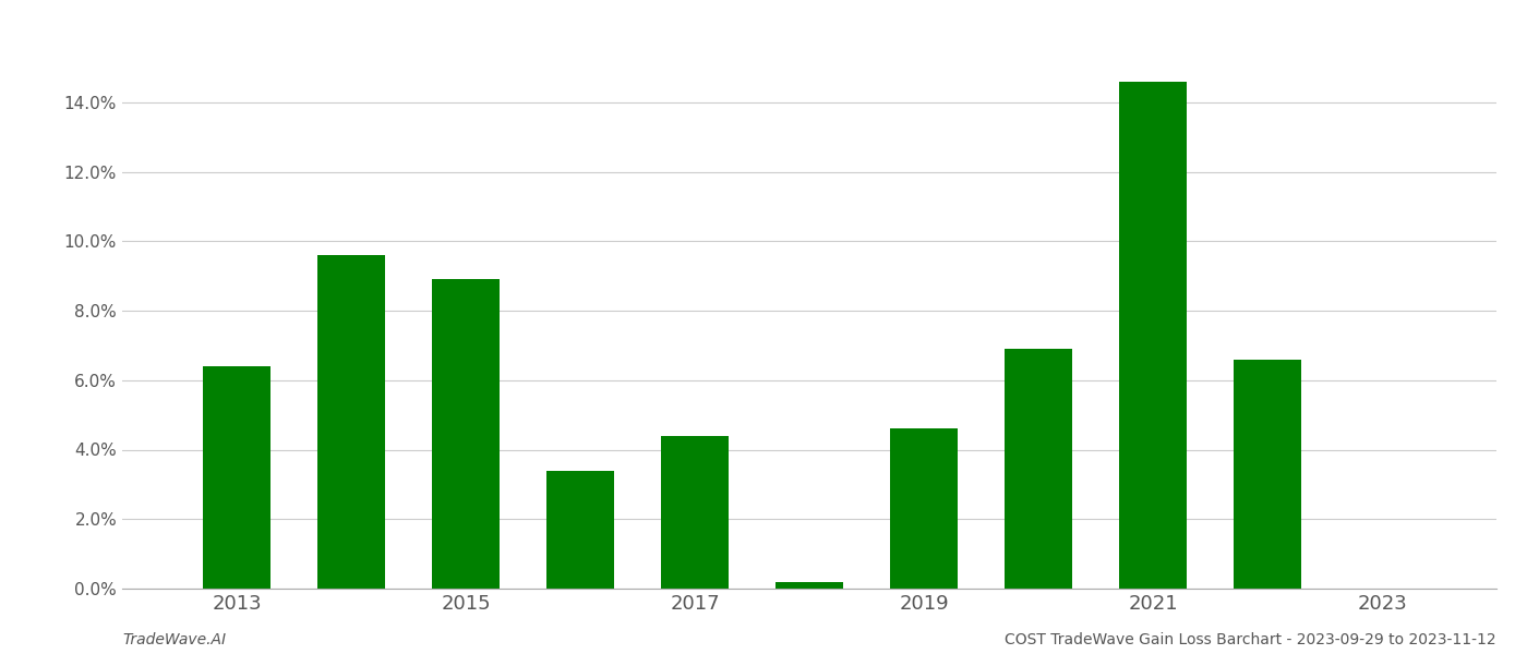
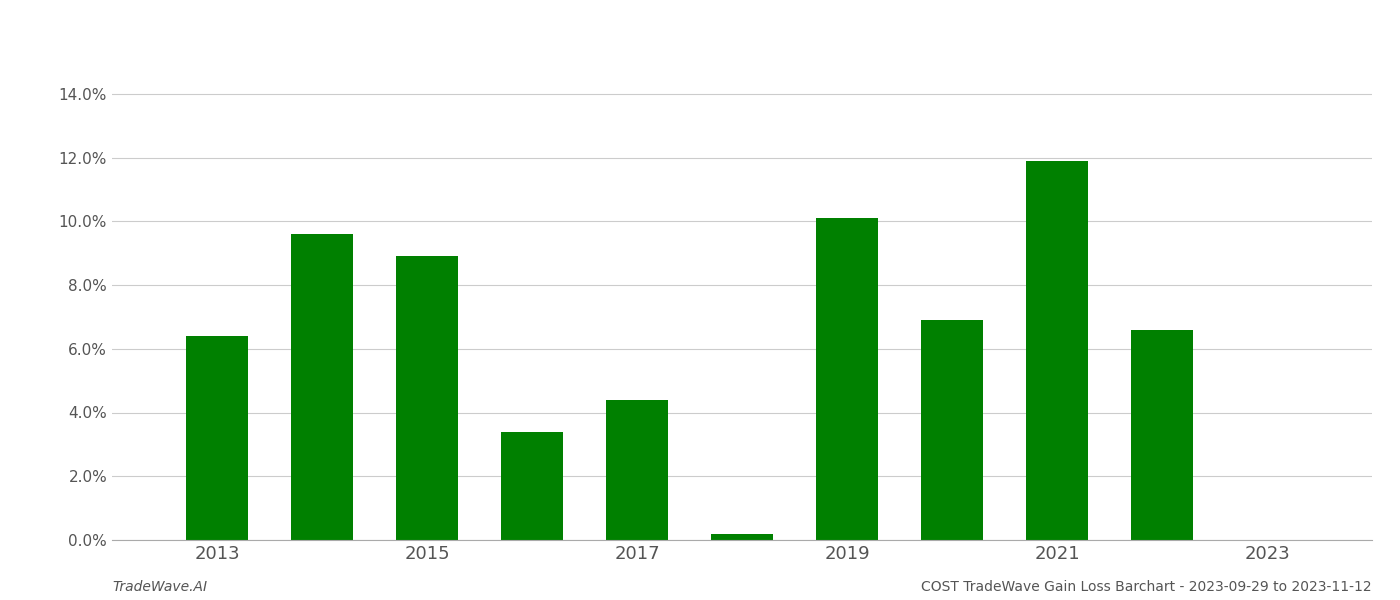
2019: 4.6% -> 10.1%
2021: 14.6% -> 11.9%
